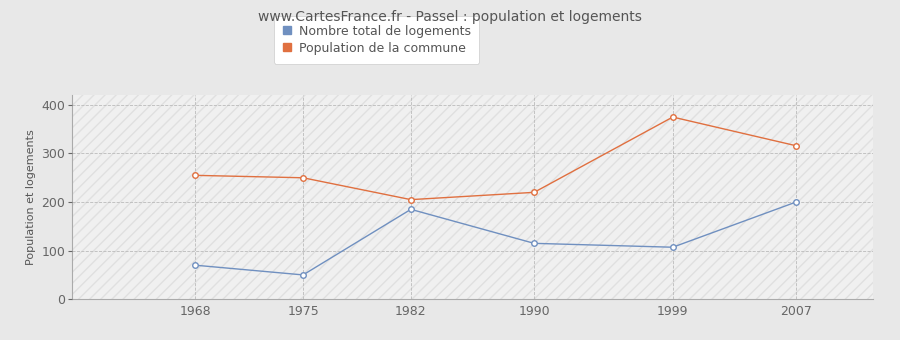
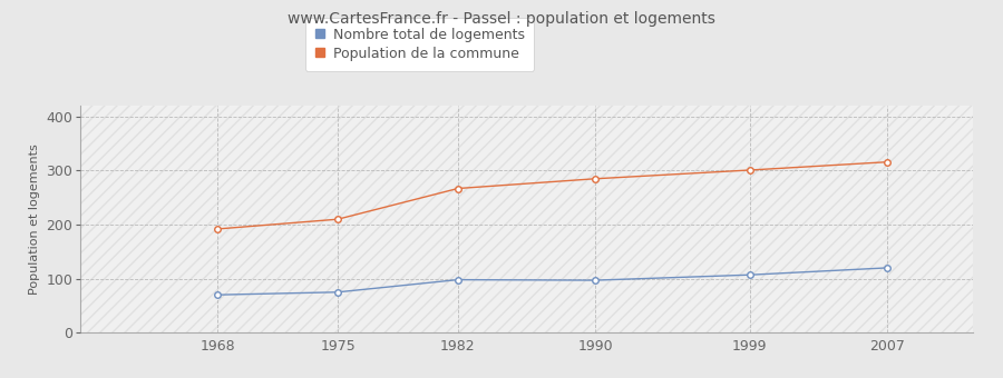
Population de la commune/1968: 255 -> 192
Nombre total de logements/1975: 50 -> 75
Population de la commune/1975: 250 -> 210
Nombre total de logements/1982: 185 -> 98
Population de la commune/1982: 205 -> 267
Nombre total de logements/1990: 115 -> 97
Population de la commune/1990: 220 -> 285
Population de la commune/1999: 375 -> 301
Nombre total de logements/2007: 200 -> 120
